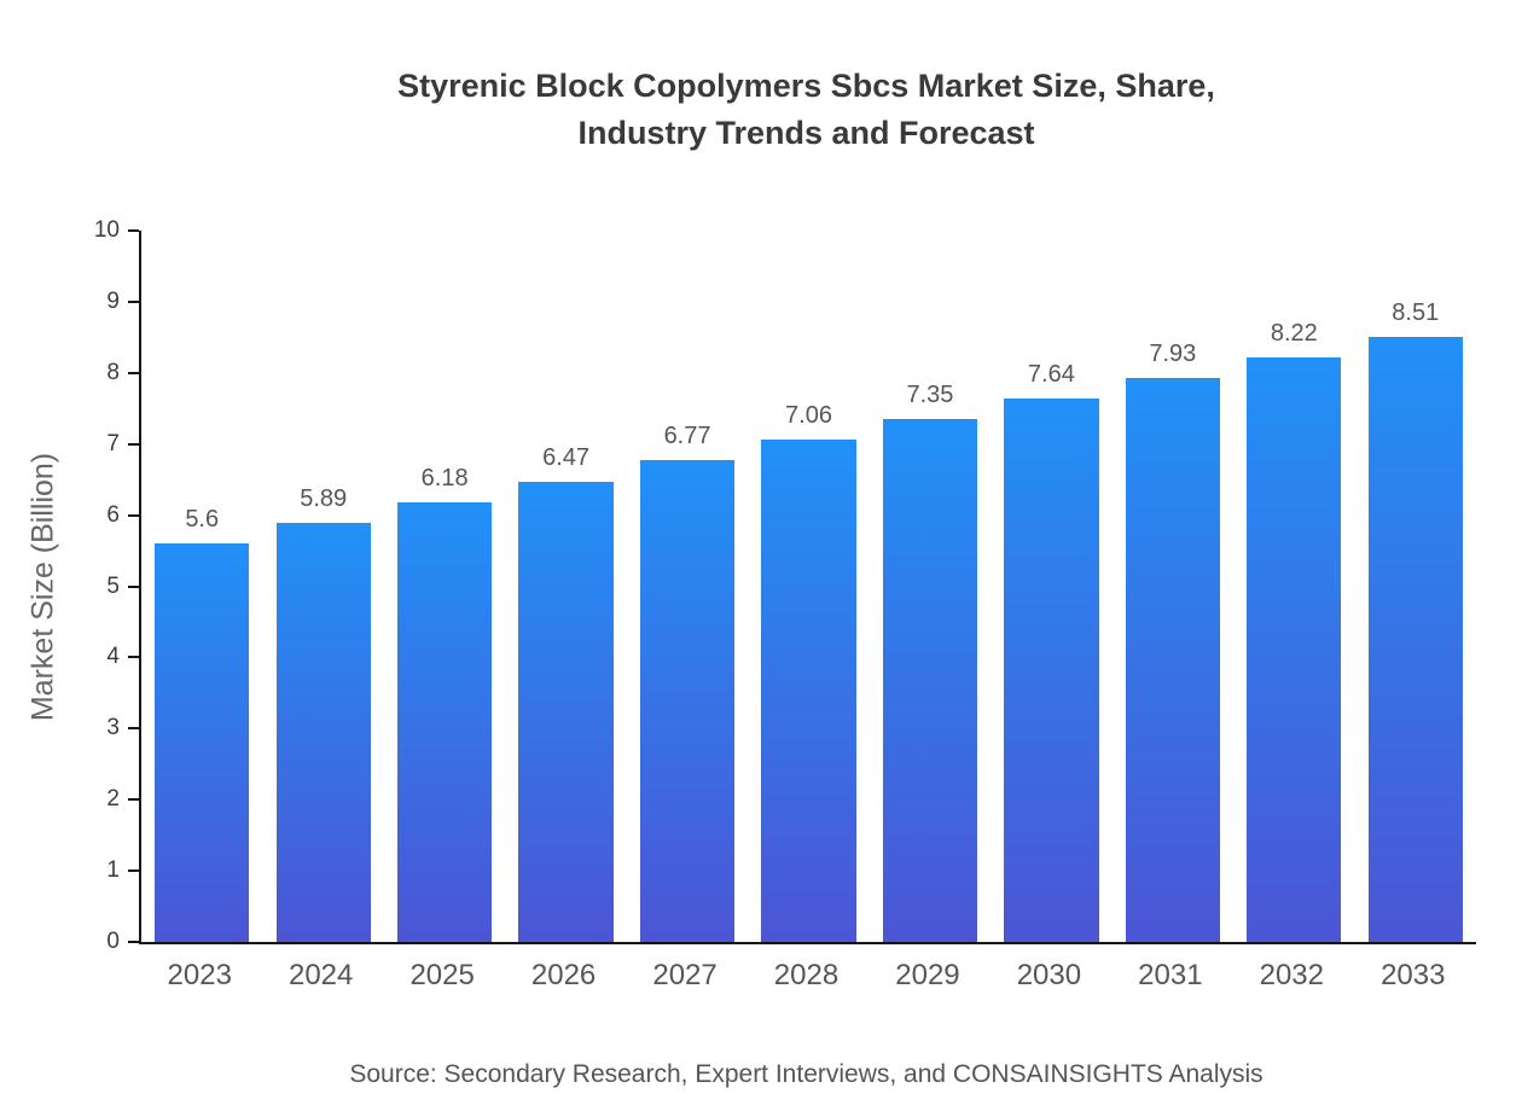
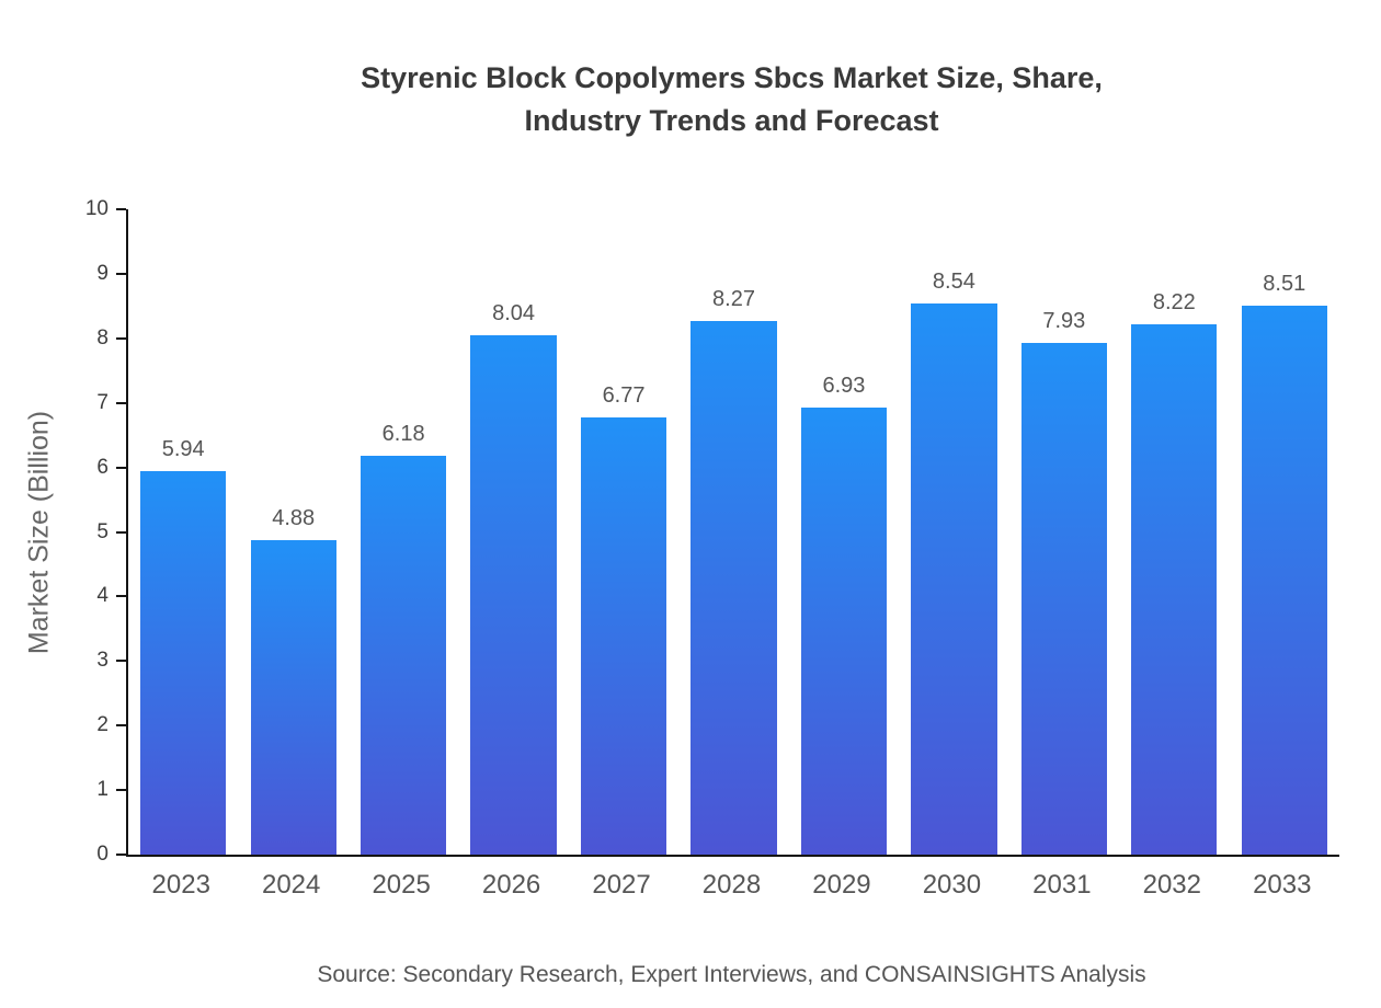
2023: 5.6 -> 5.94
2024: 5.89 -> 4.88
2026: 6.47 -> 8.04
2028: 7.06 -> 8.27
2029: 7.35 -> 6.93
2030: 7.64 -> 8.54
